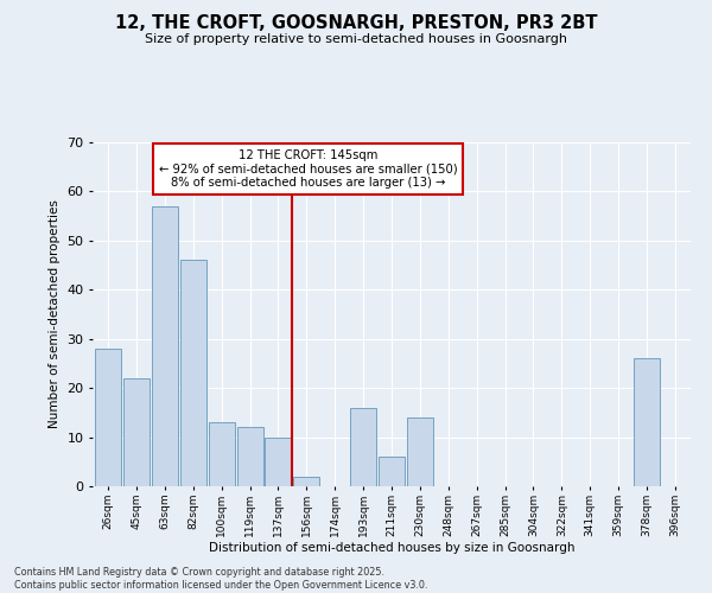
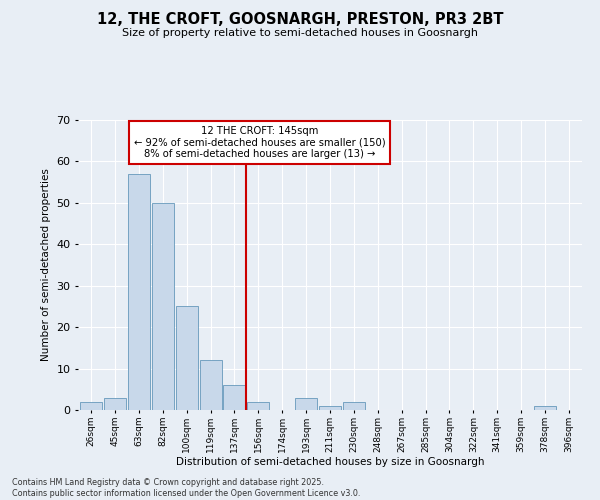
26sqm: 28 -> 2
45sqm: 22 -> 3
82sqm: 46 -> 50
100sqm: 13 -> 25
137sqm: 10 -> 6
193sqm: 16 -> 3
211sqm: 6 -> 1
230sqm: 14 -> 2
378sqm: 26 -> 1
